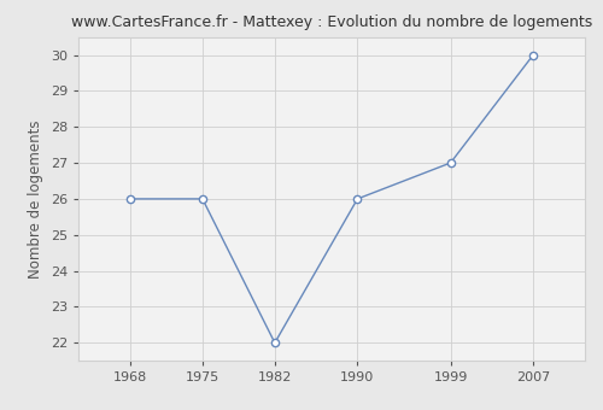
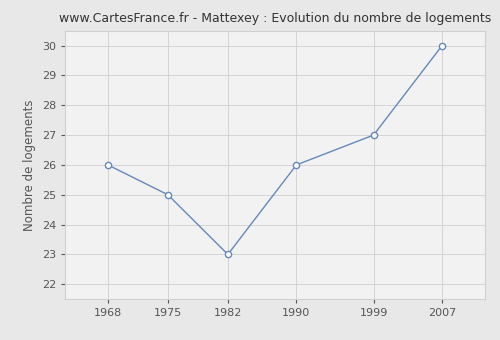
1975: 26 -> 25
1982: 22 -> 23
